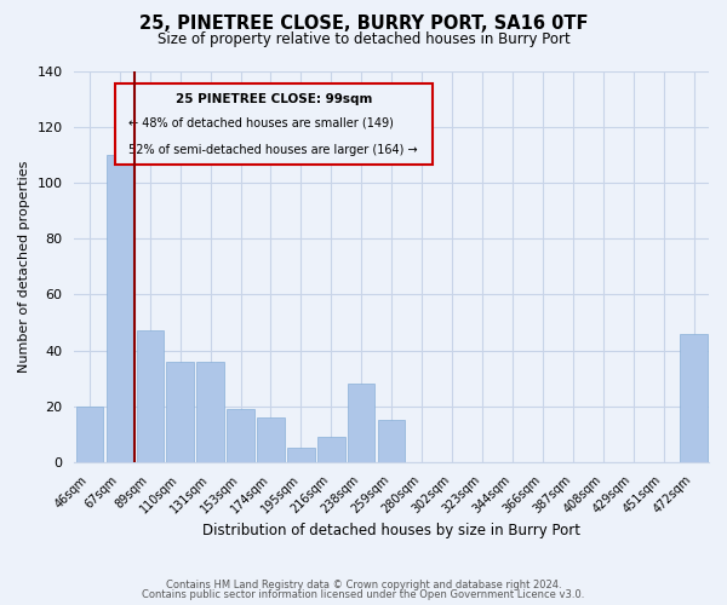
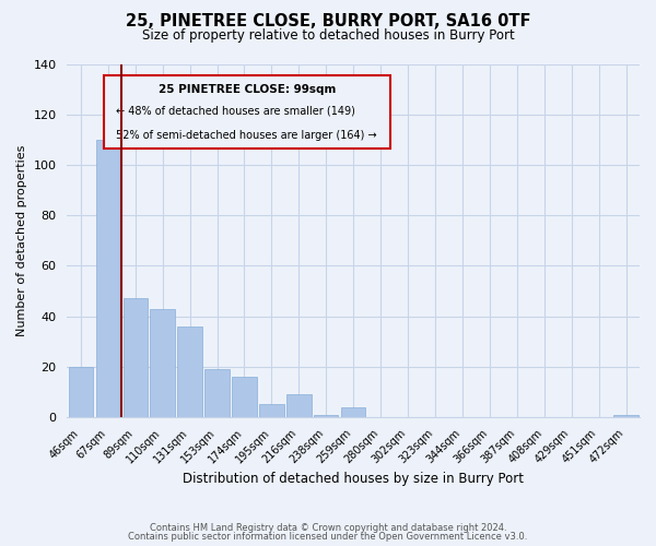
110sqm: 36 -> 43
238sqm: 28 -> 1
259sqm: 15 -> 4
472sqm: 46 -> 1
